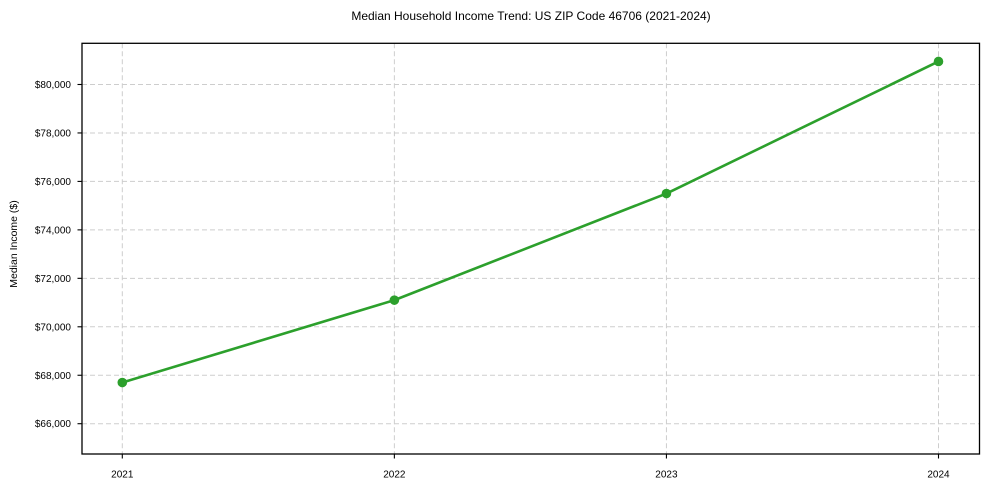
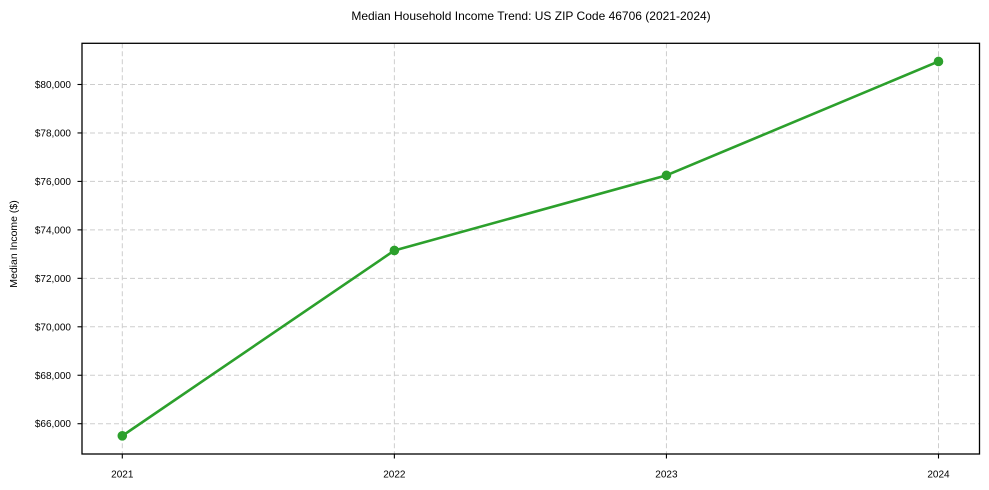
2021: $67700 -> $65500
2022: $71100 -> $73200
2023: $75500 -> $76200
